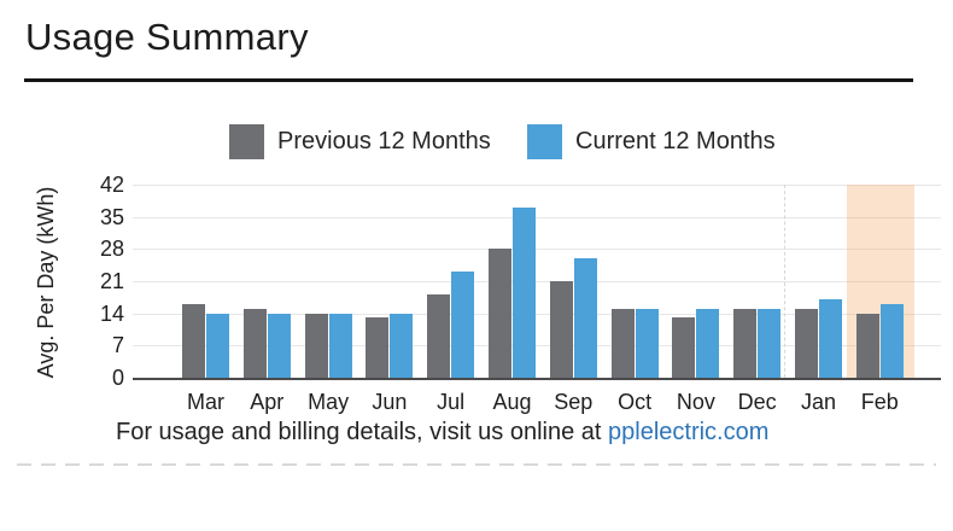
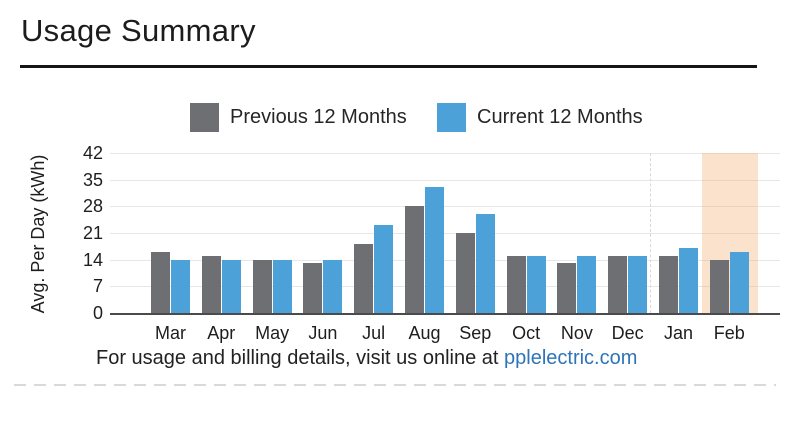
Current 12 Months/Aug: 37 -> 33
